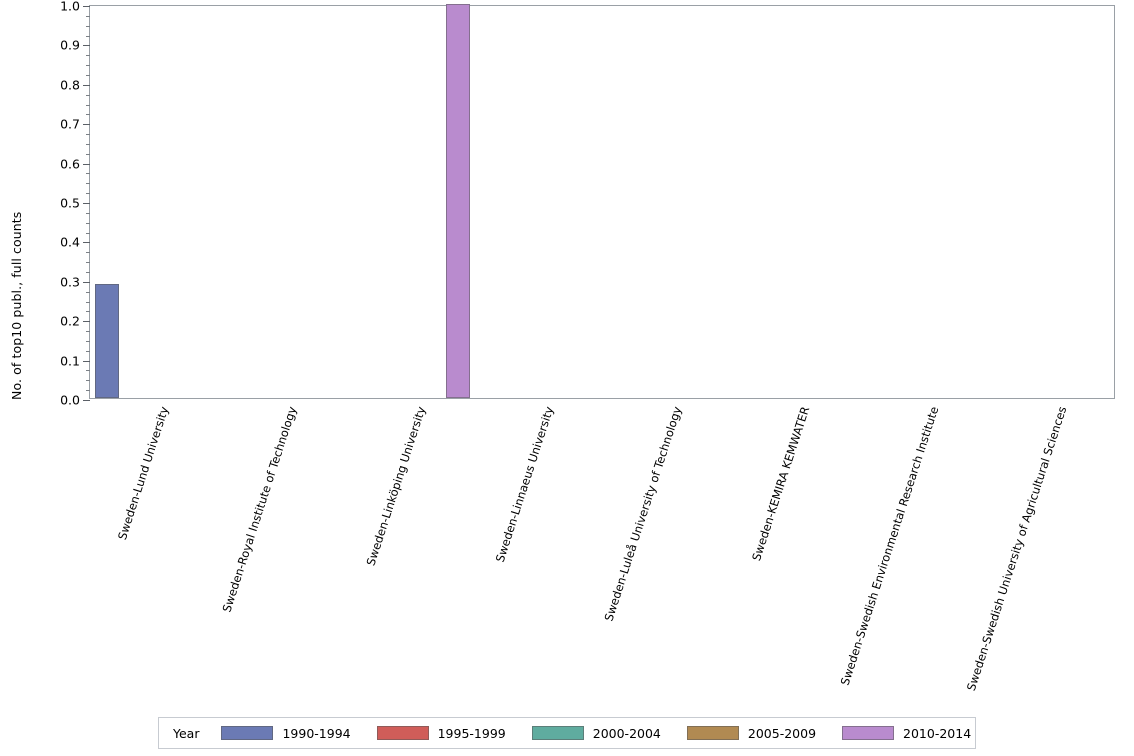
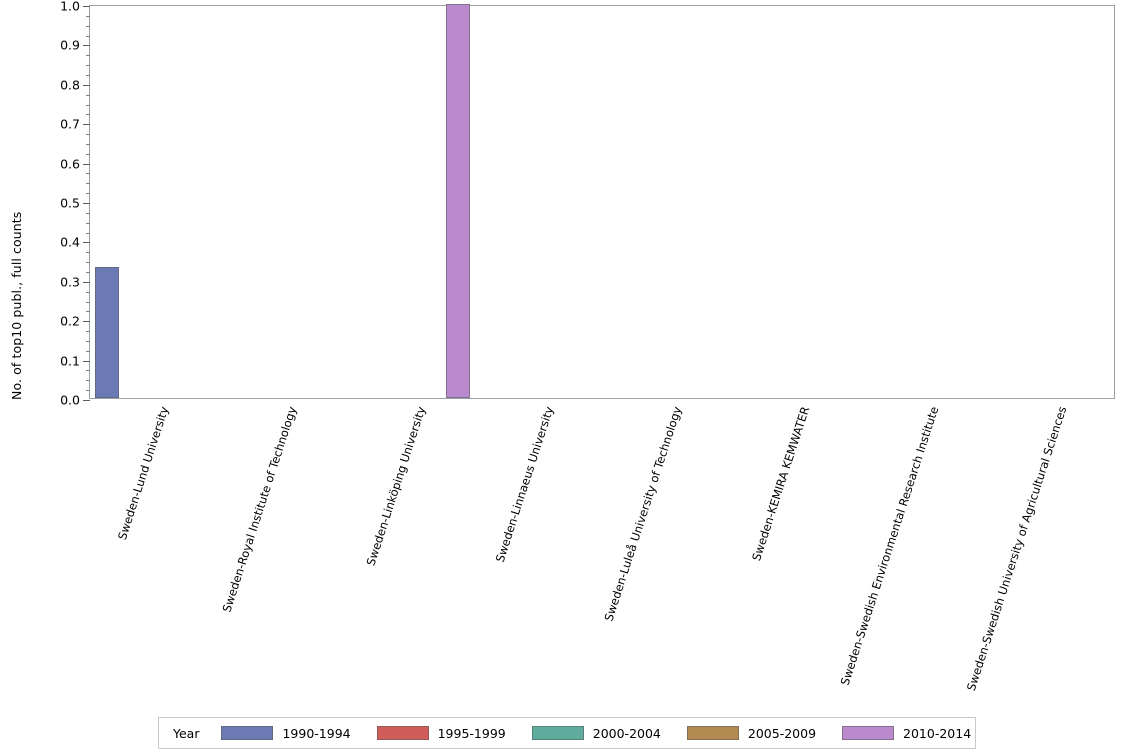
1990-1994/Sweden-Lund University: 0.29 -> 0.33
